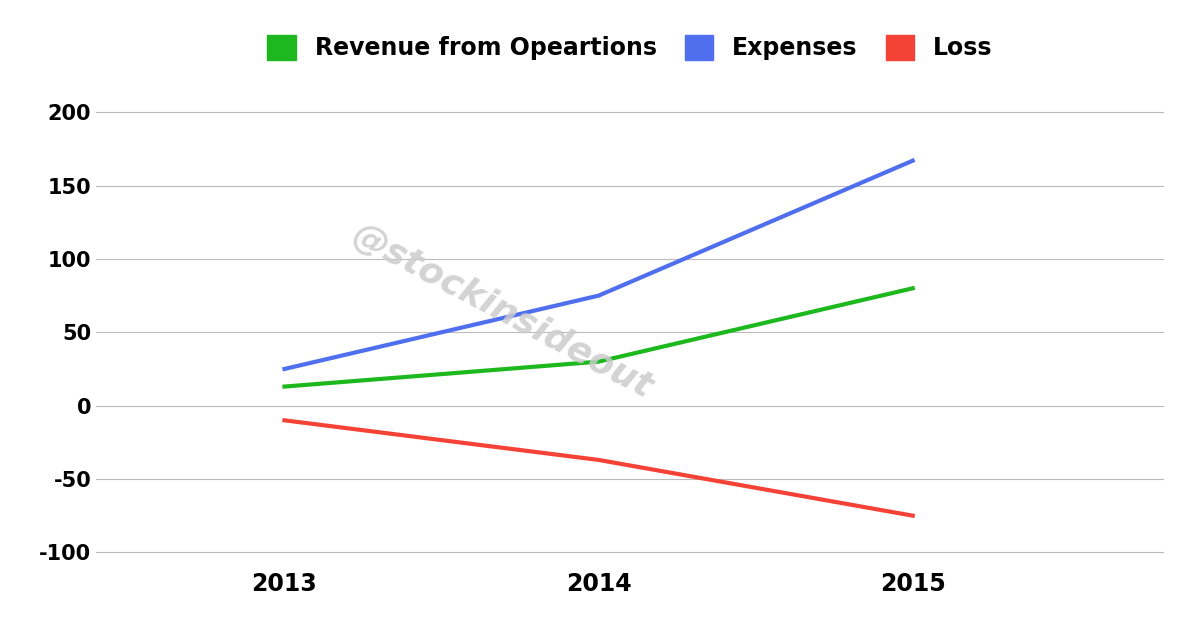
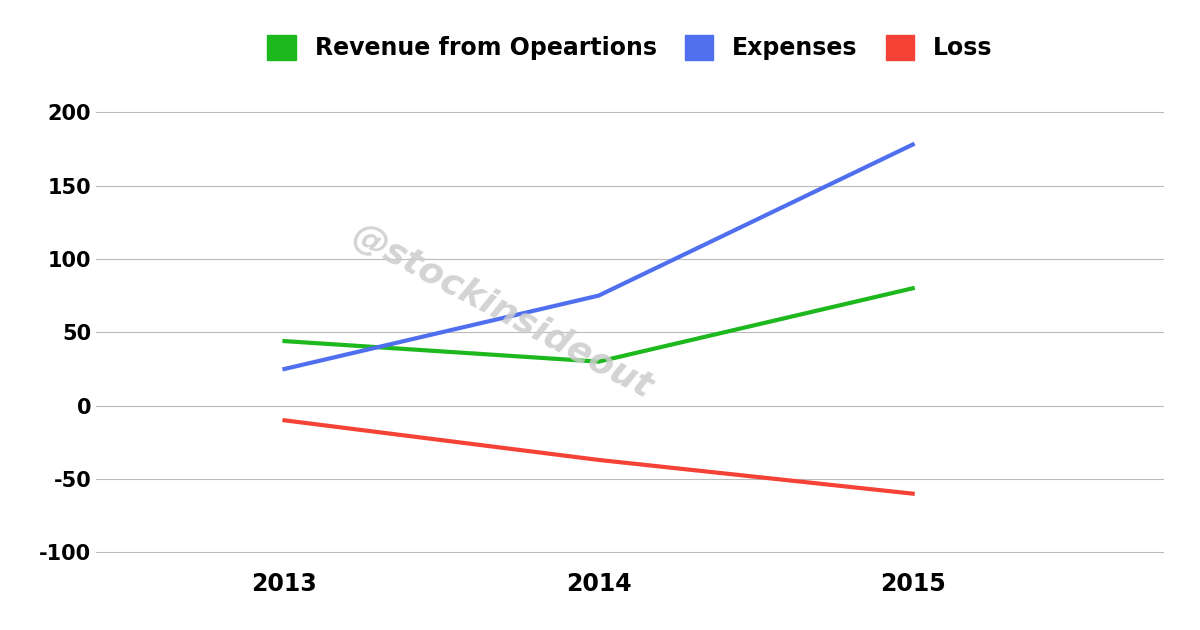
Revenue from Opeartions/2013: 13 -> 44
Expenses/2015: 167 -> 178
Loss/2015: -75 -> -60
